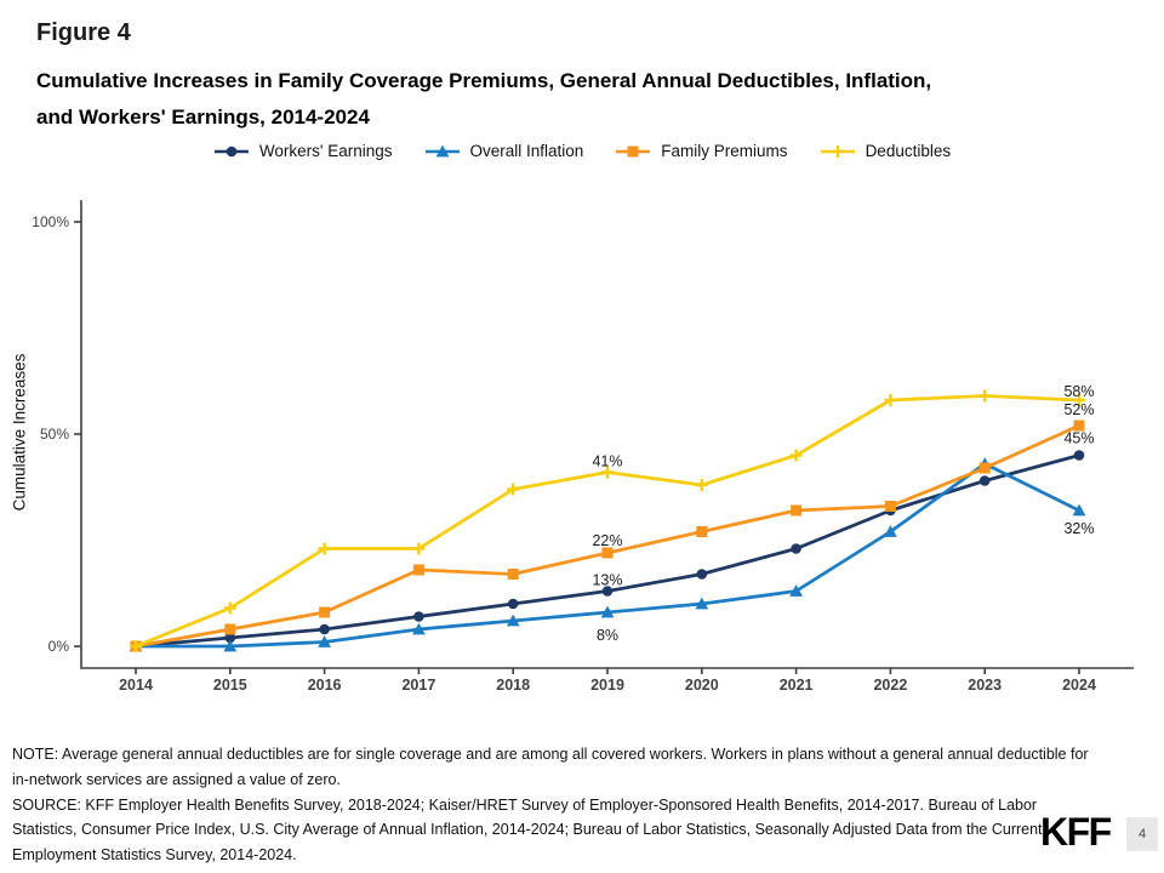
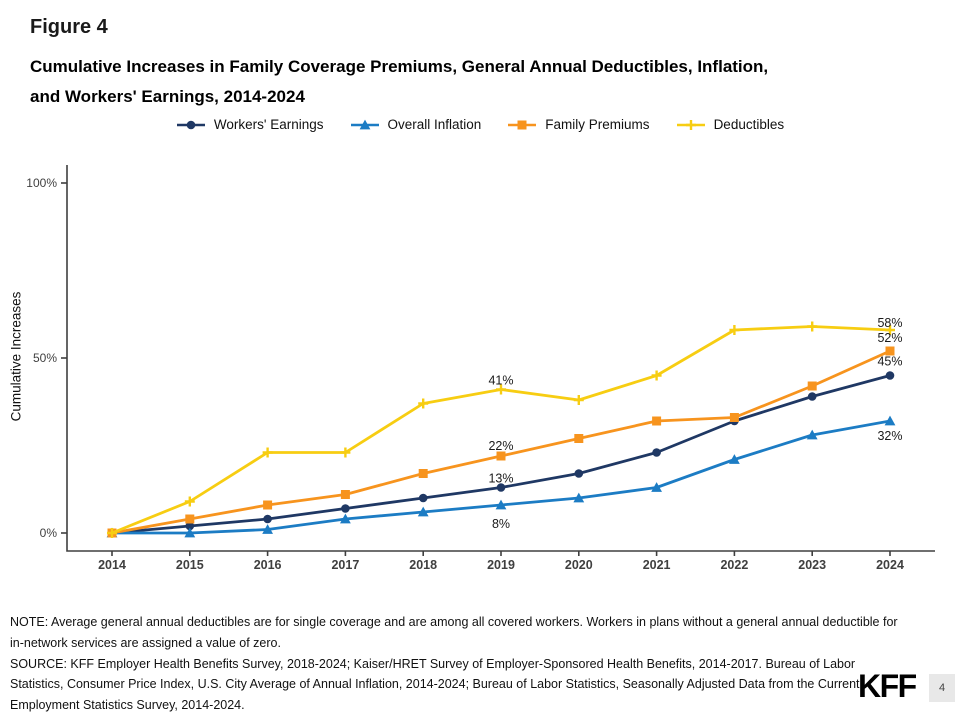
Family Premiums/2017: 18% -> 11%
Overall Inflation/2022: 27% -> 21%
Overall Inflation/2023: 43% -> 28%
